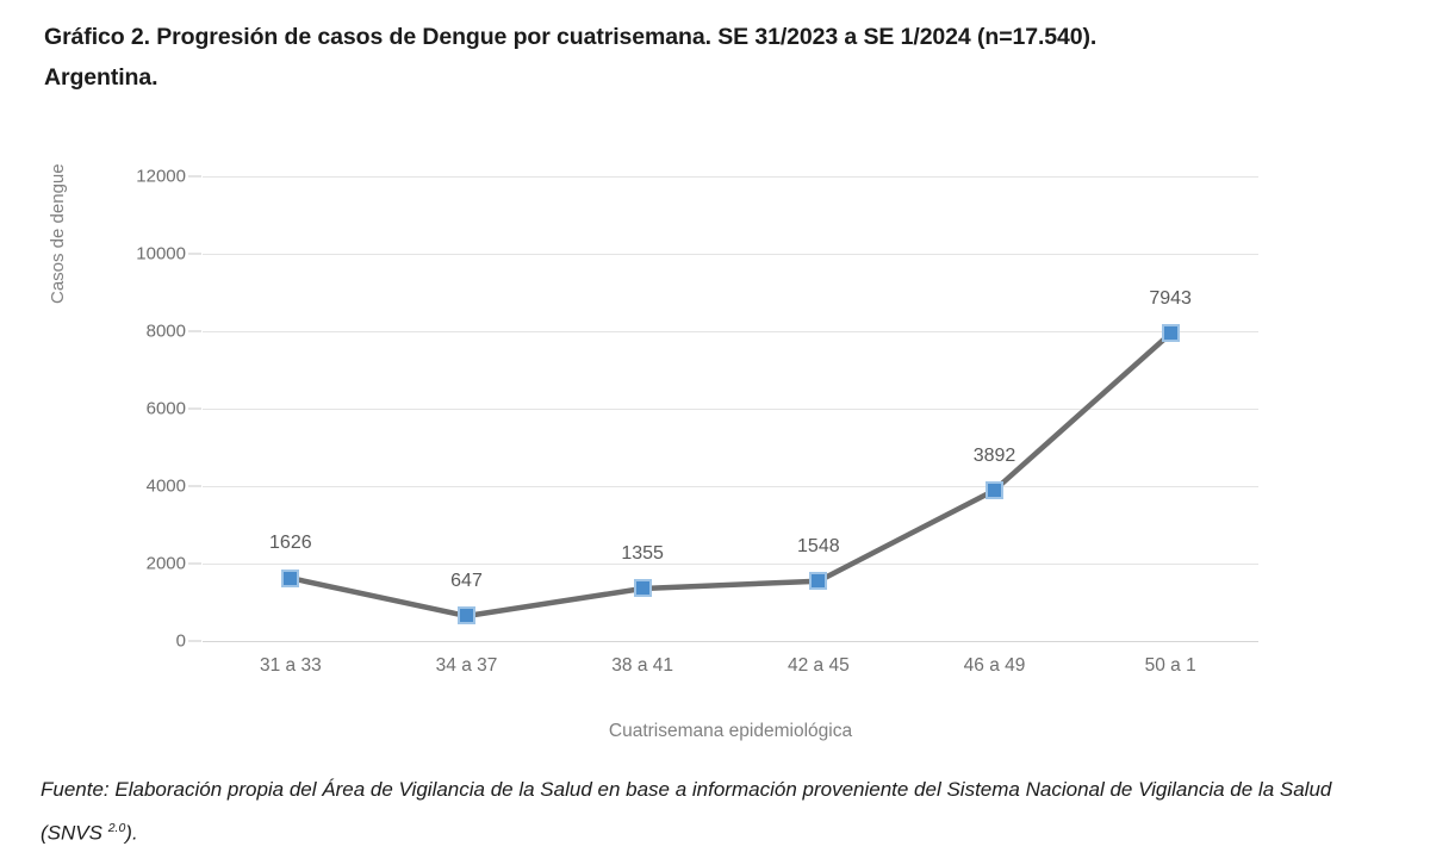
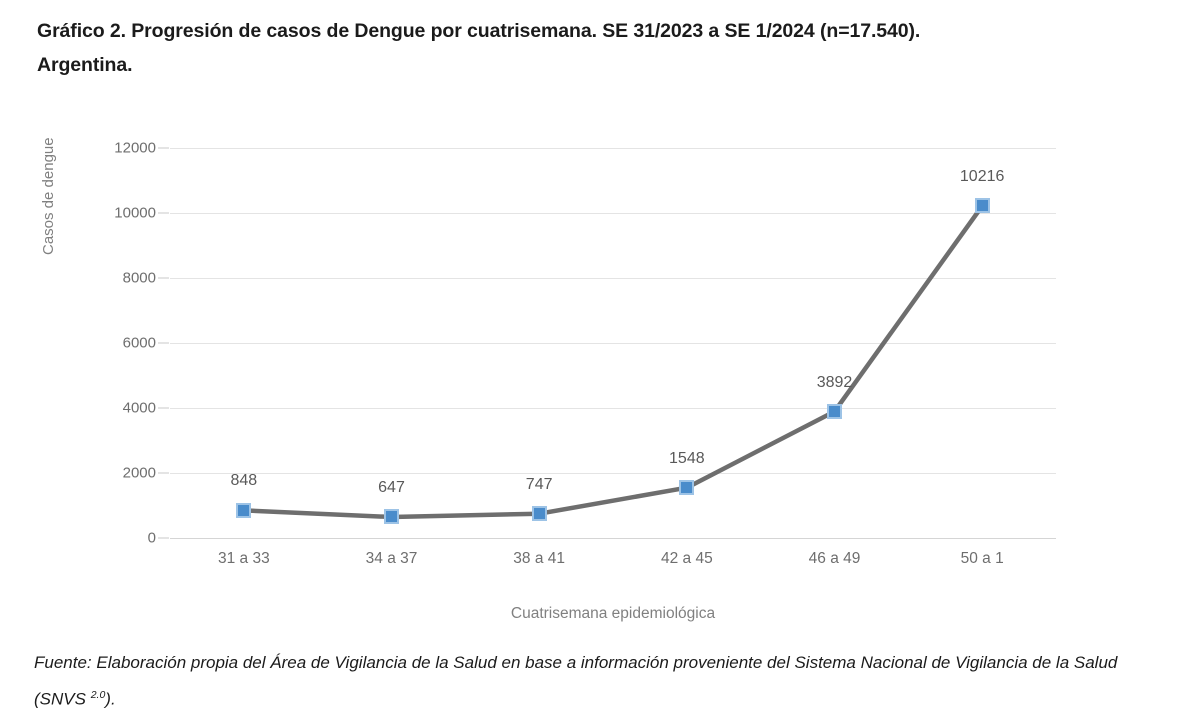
31 a 33: 1626 -> 848
38 a 41: 1355 -> 747
50 a 1: 7943 -> 10216
